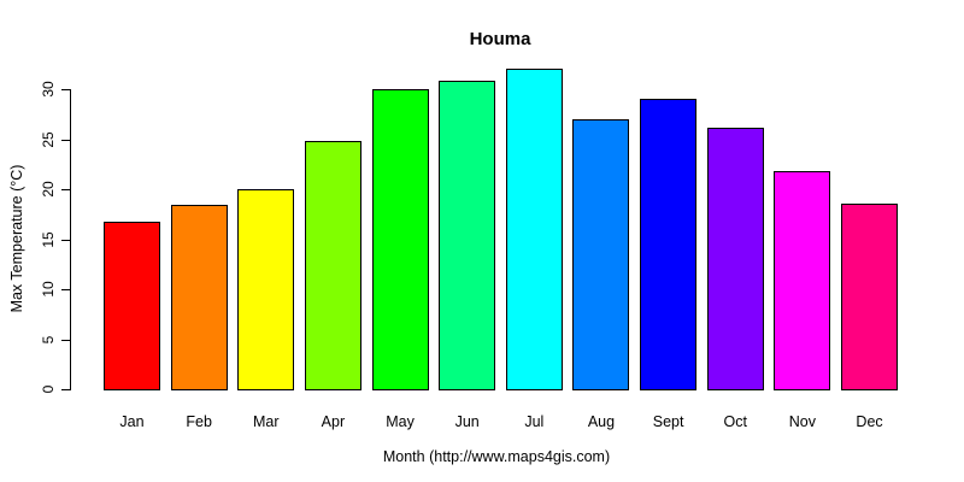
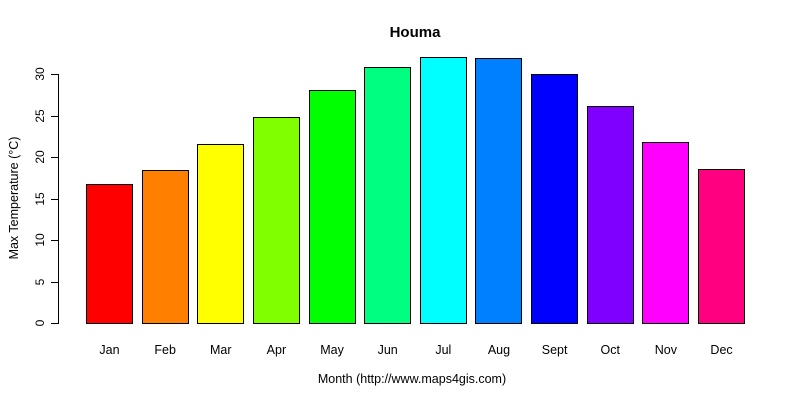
Mar: 20 -> 22
May: 30 -> 28
Aug: 27 -> 32
Sept: 29 -> 30
